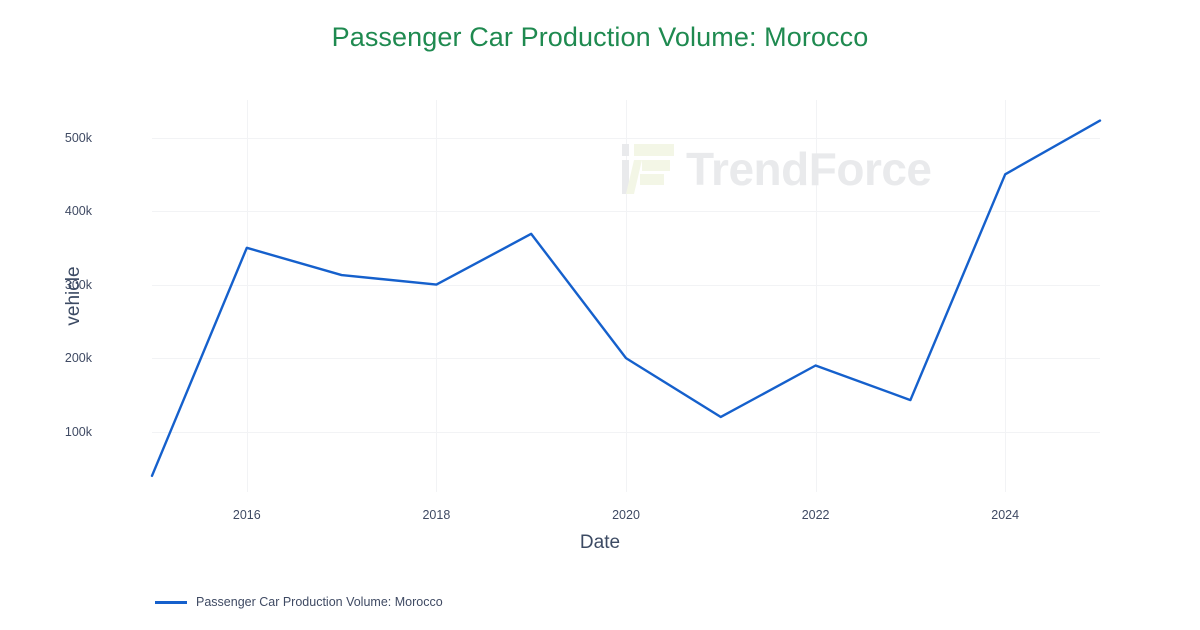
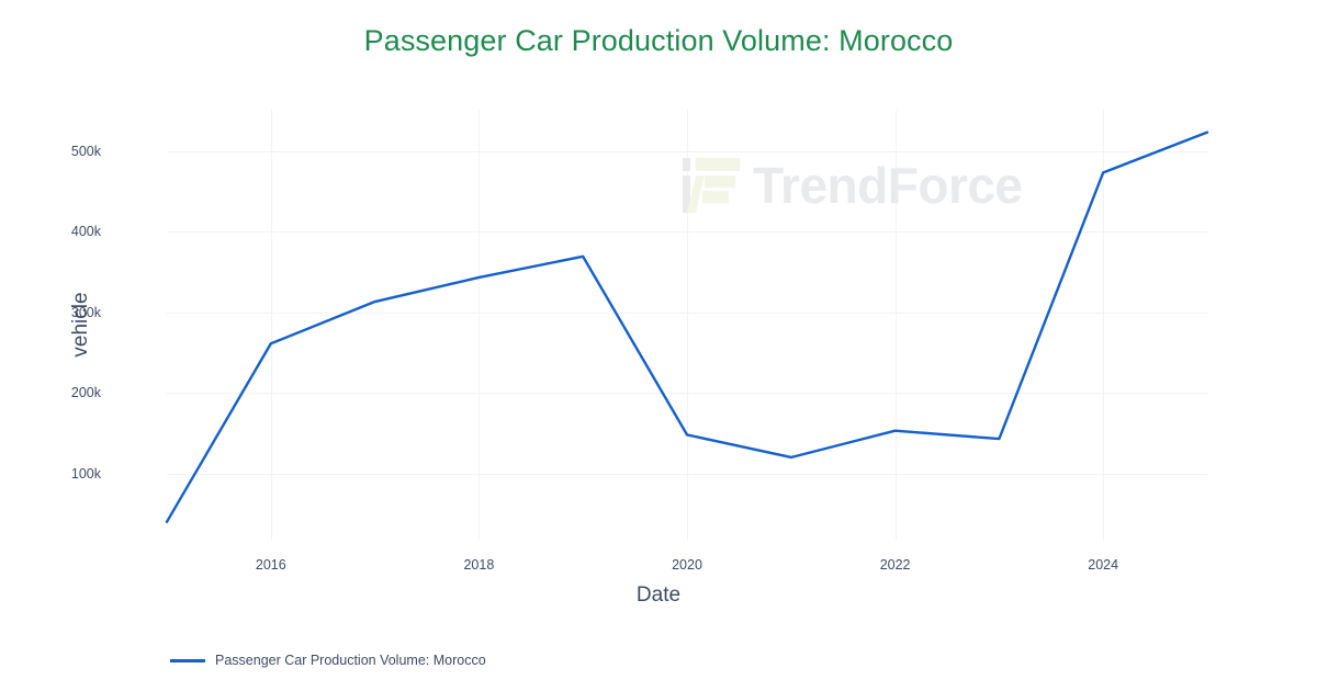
2016: 350k -> 260k
2018: 300k -> 340k
2020: 200k -> 150k
2022: 190k -> 150k
2024: 450k -> 470k
